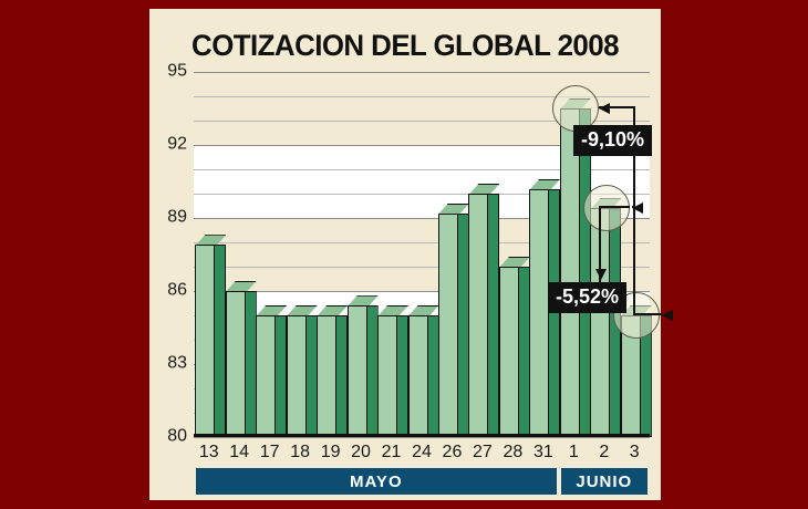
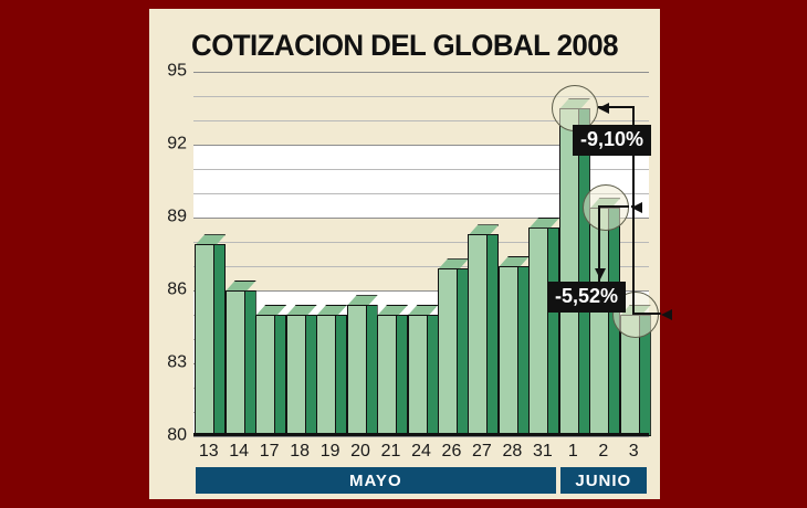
26: 89.2 -> 86.9
27: 90.0 -> 88.3
31: 90.2 -> 88.6
